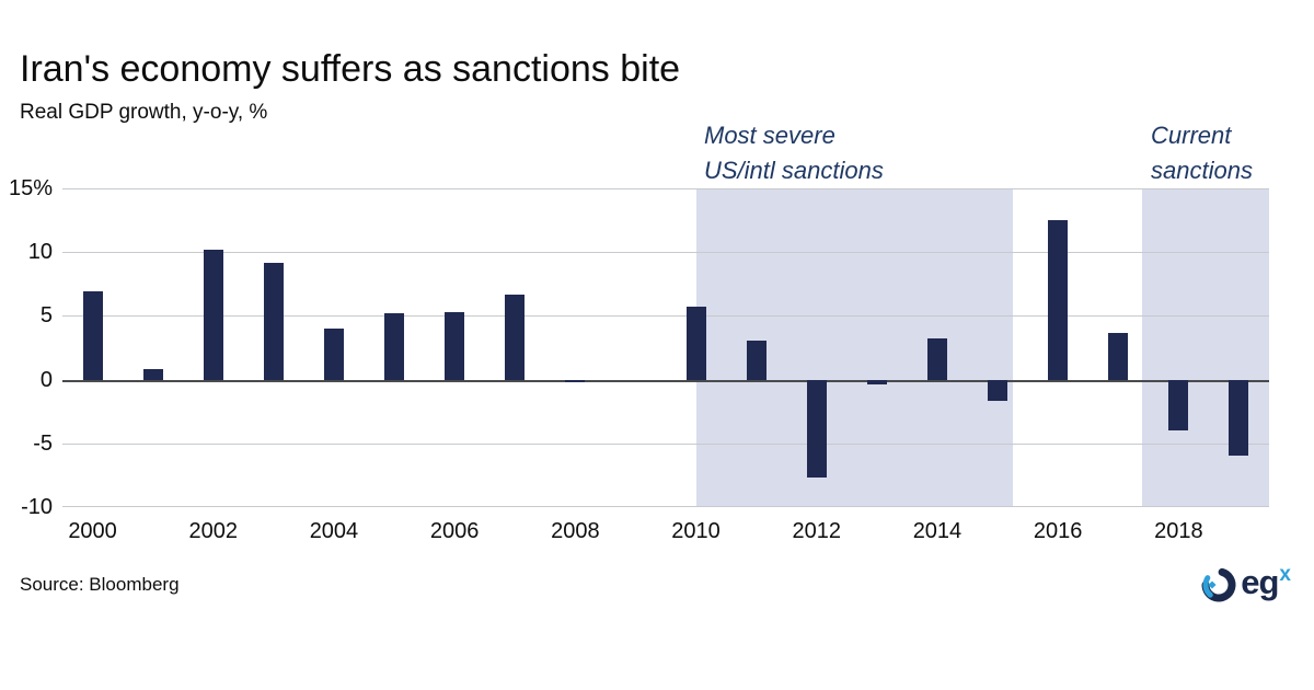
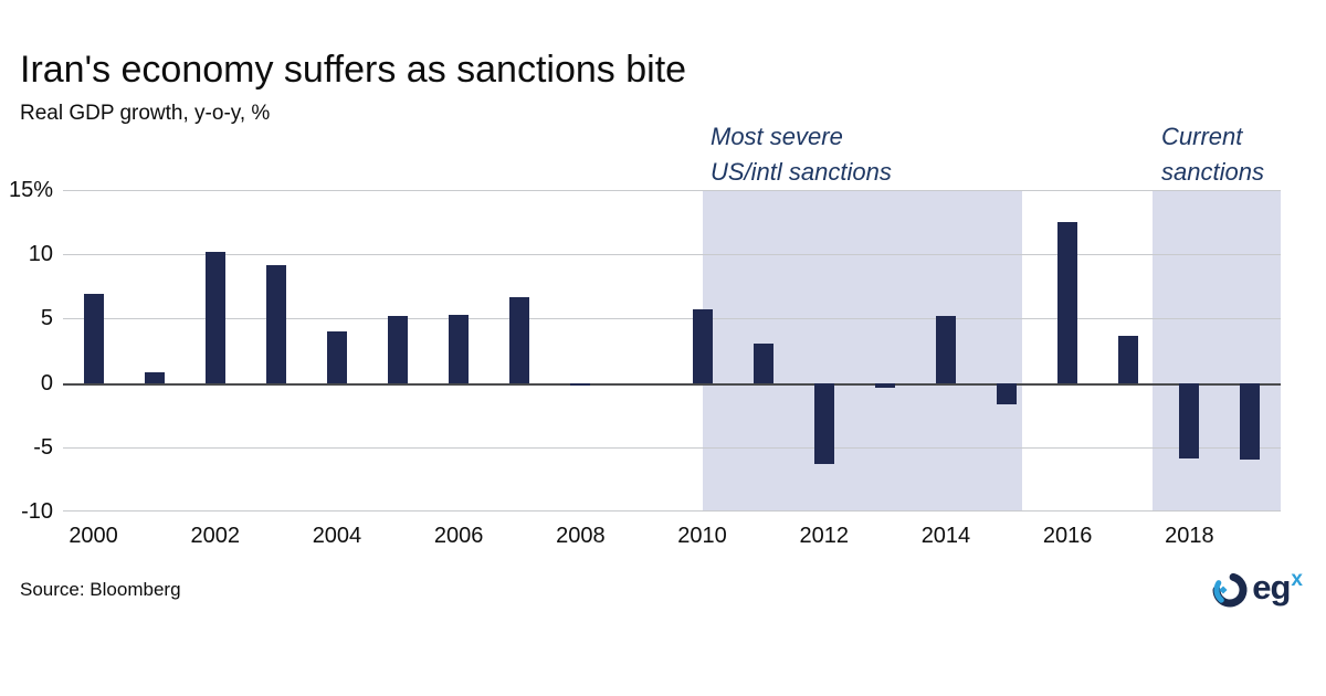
2012: -7.7% -> -6.3%
2014: 3.2% -> 5.2%
2018: -4.0% -> -5.9%
